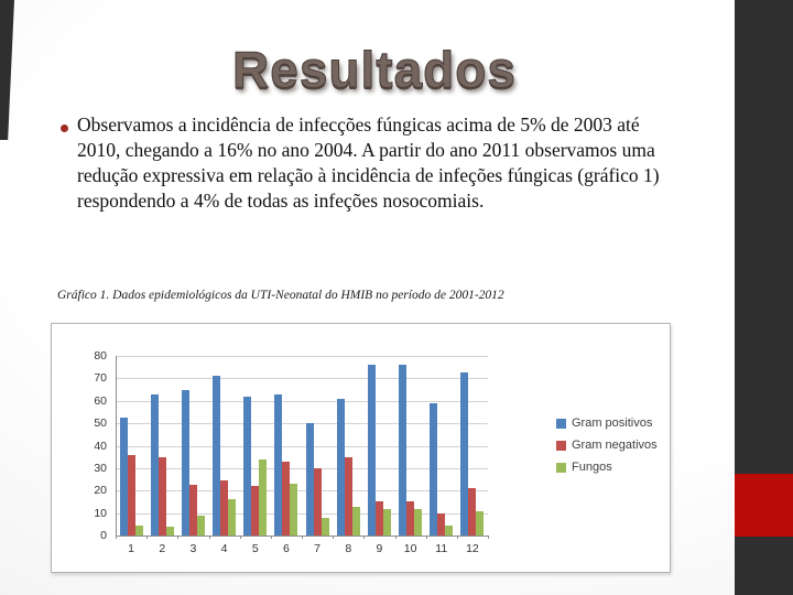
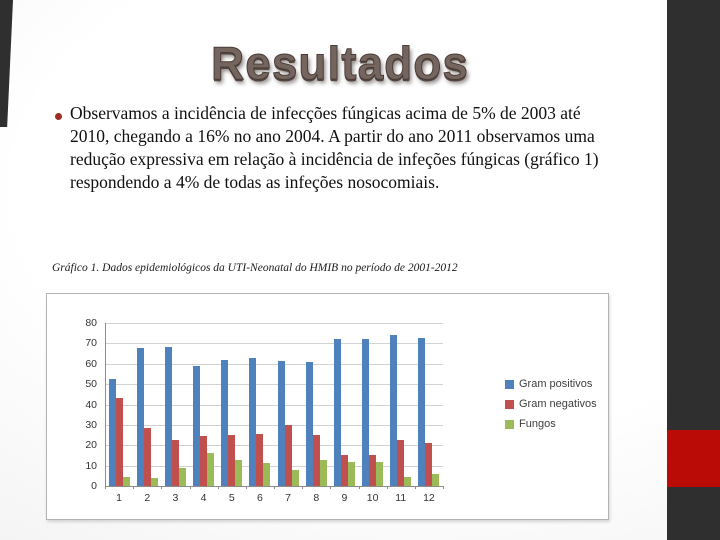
Gram negativos/1: 36 -> 43
Gram positivos/2: 63 -> 68
Gram negativos/2: 35 -> 28
Gram positivos/3: 65 -> 68
Gram positivos/4: 71 -> 59
Gram negativos/5: 22 -> 25
Fungos/5: 34 -> 13
Gram negativos/6: 33 -> 26
Fungos/6: 23 -> 12
Gram positivos/7: 50 -> 62
Gram negativos/8: 35 -> 25
Gram positivos/9: 76 -> 72
Gram positivos/10: 76 -> 72
Gram positivos/11: 59 -> 74
Gram negativos/11: 10 -> 22
Fungos/12: 11 -> 6
